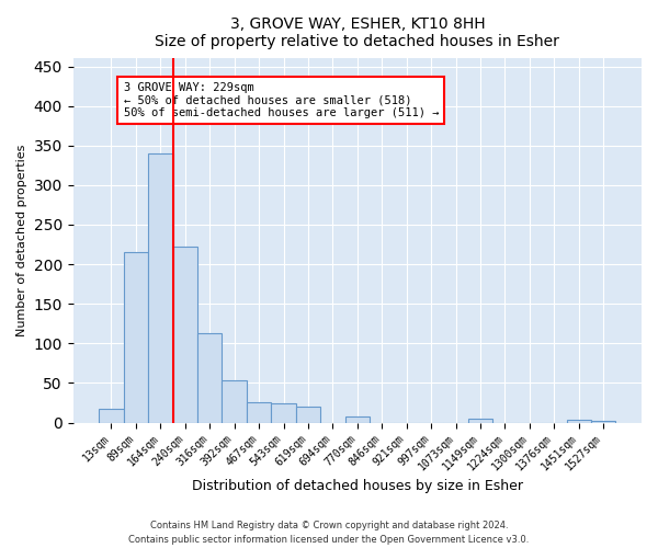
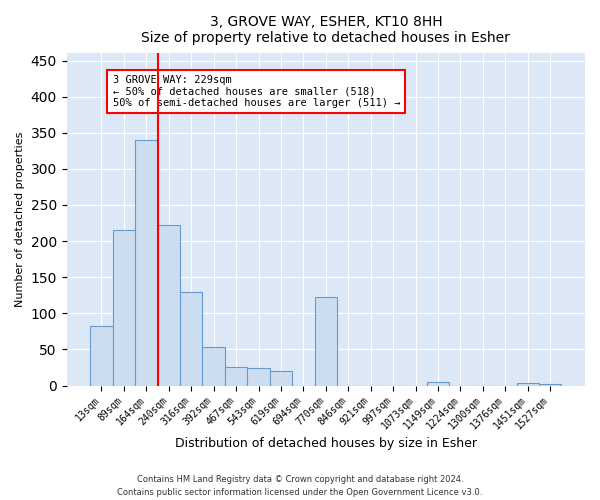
13sqm: 17 -> 82
316sqm: 113 -> 130
770sqm: 8 -> 122
